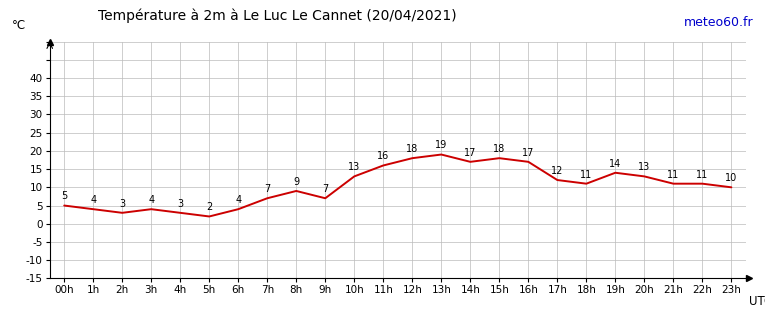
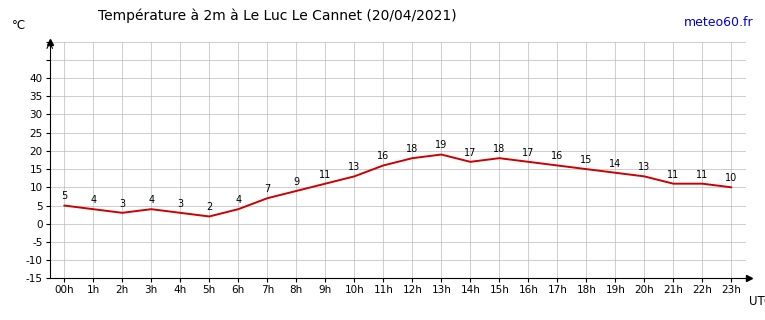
9h: 7 -> 11
17h: 12 -> 16
18h: 11 -> 15
